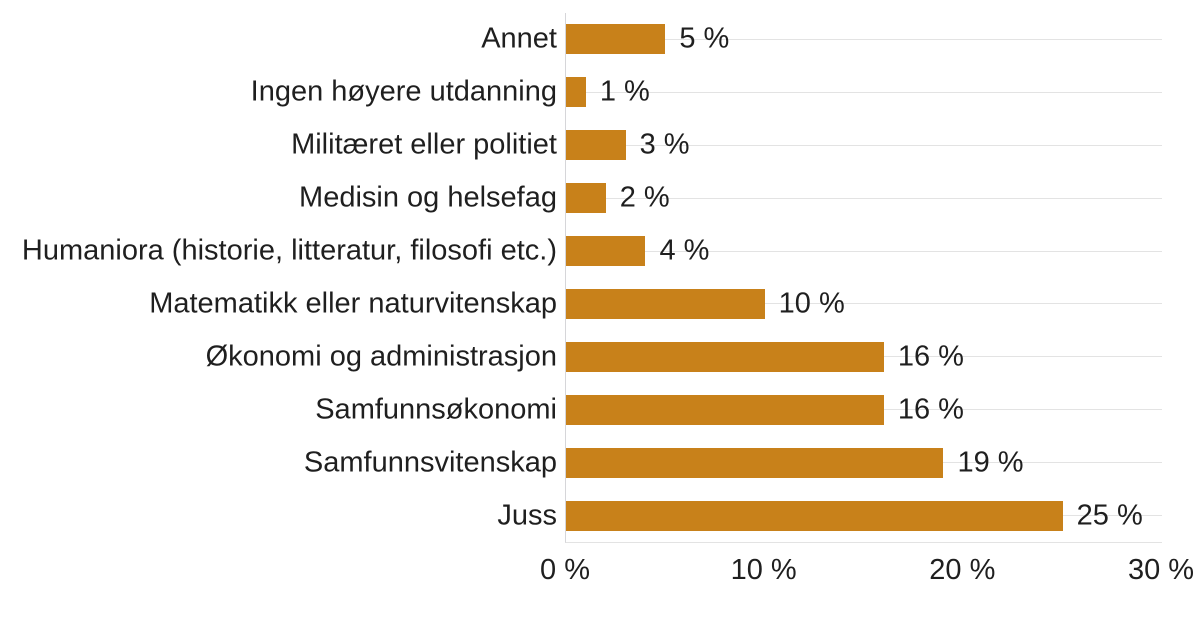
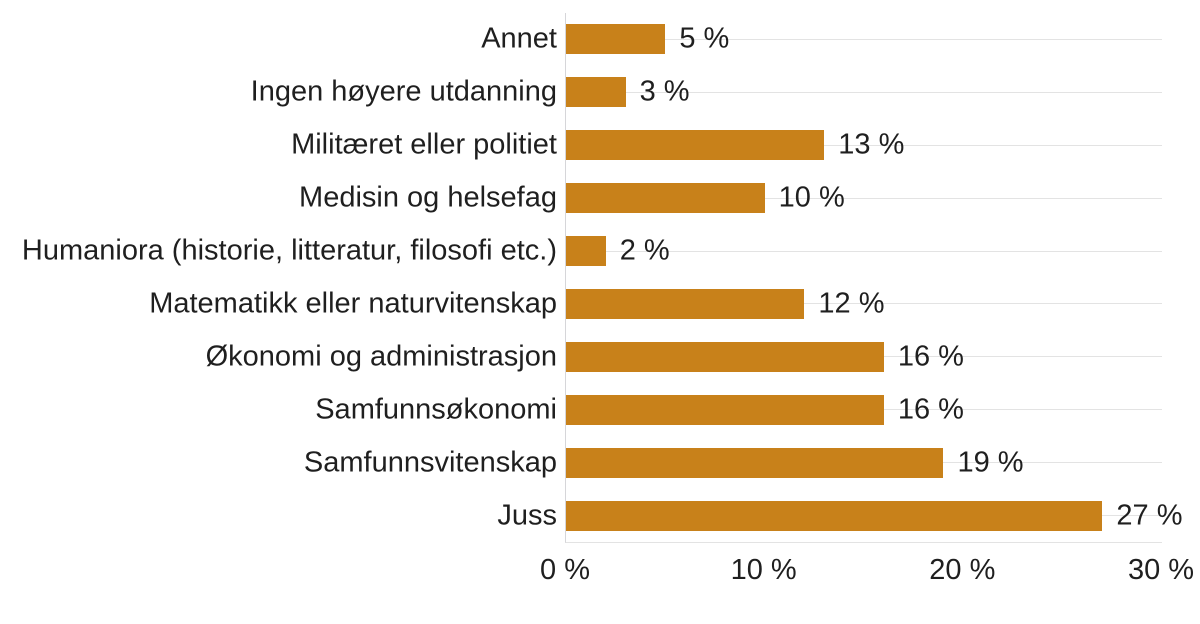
Ingen høyere utdanning: 1 -> 3
Militæret eller politiet: 3 -> 13
Medisin og helsefag: 2 -> 10
Humaniora (historie, litteratur, filosofi etc.): 4 -> 2
Matematikk eller naturvitenskap: 10 -> 12
Juss: 25 -> 27
